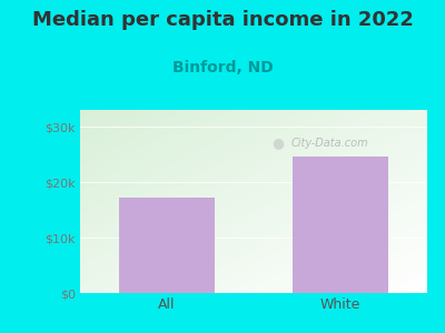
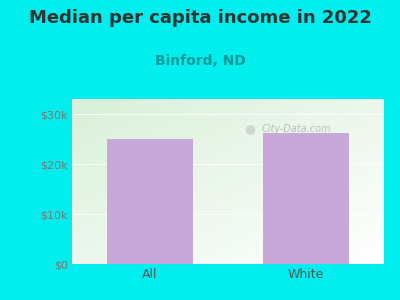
All: $17.2k -> $25.0k
White: $24.6k -> $26.2k
